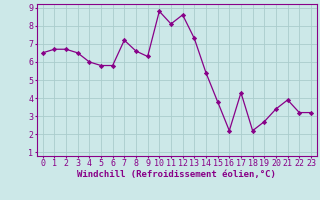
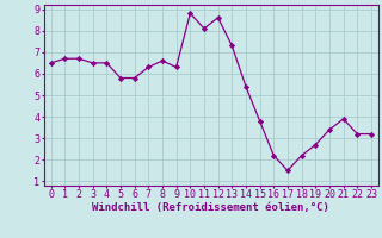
4: 6.0 -> 6.5
7: 7.2 -> 6.3
17: 4.3 -> 1.5
